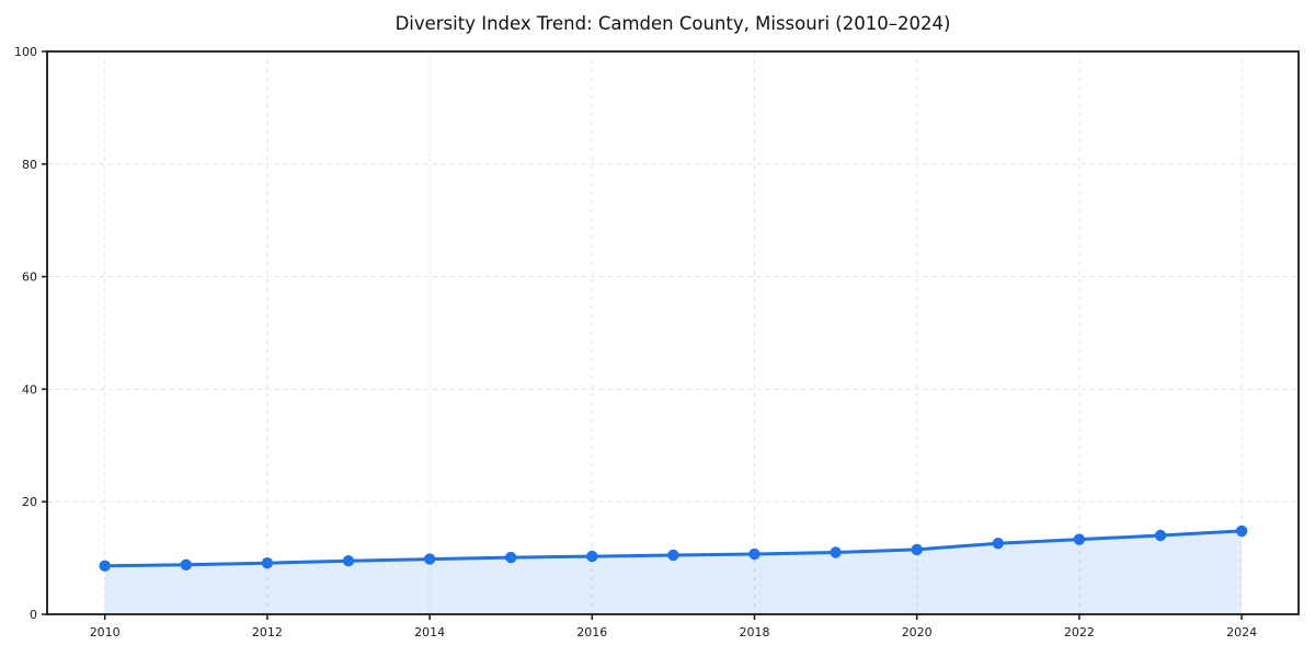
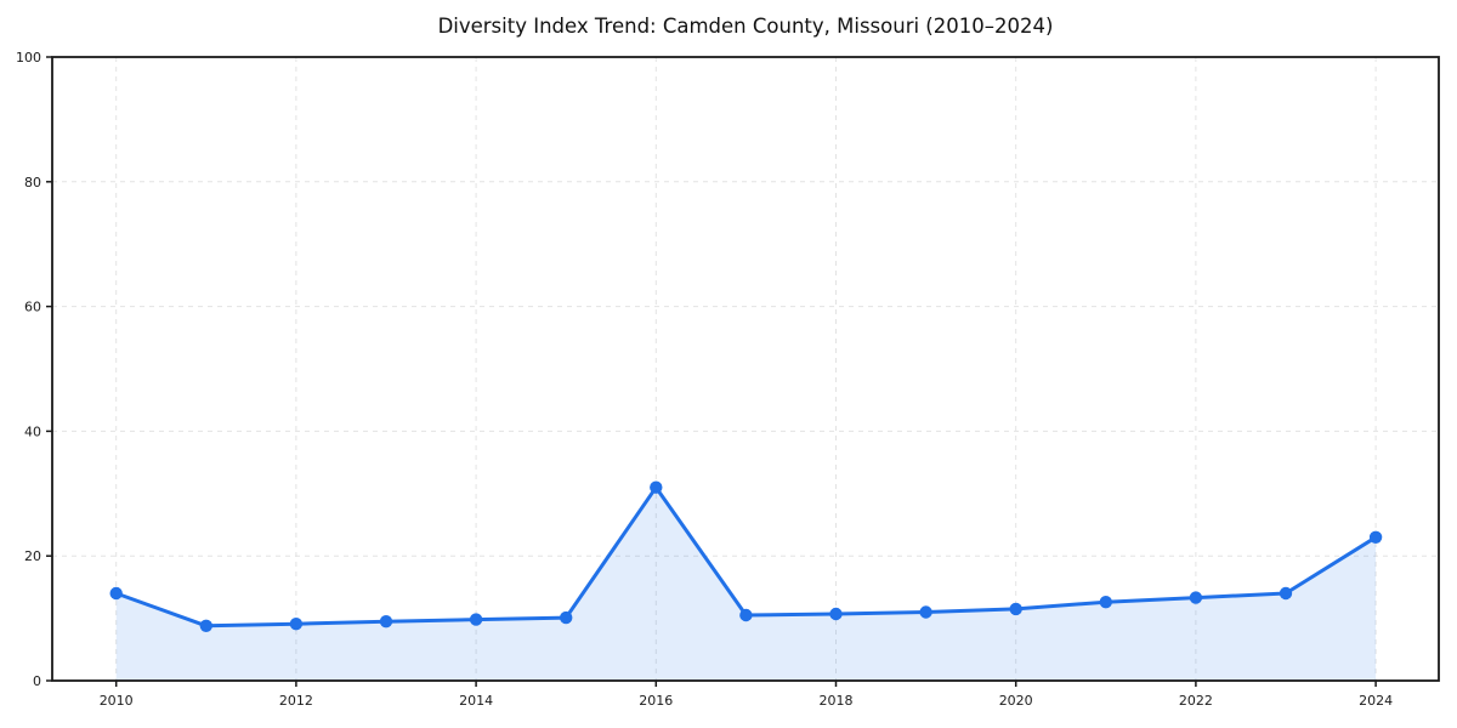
2010: 9 -> 14
2016: 10 -> 31
2024: 15 -> 23
